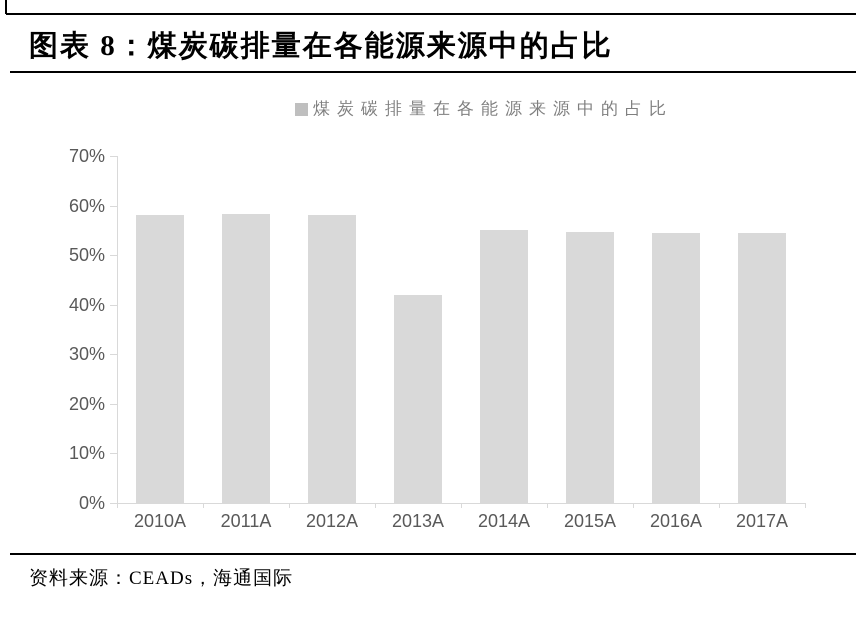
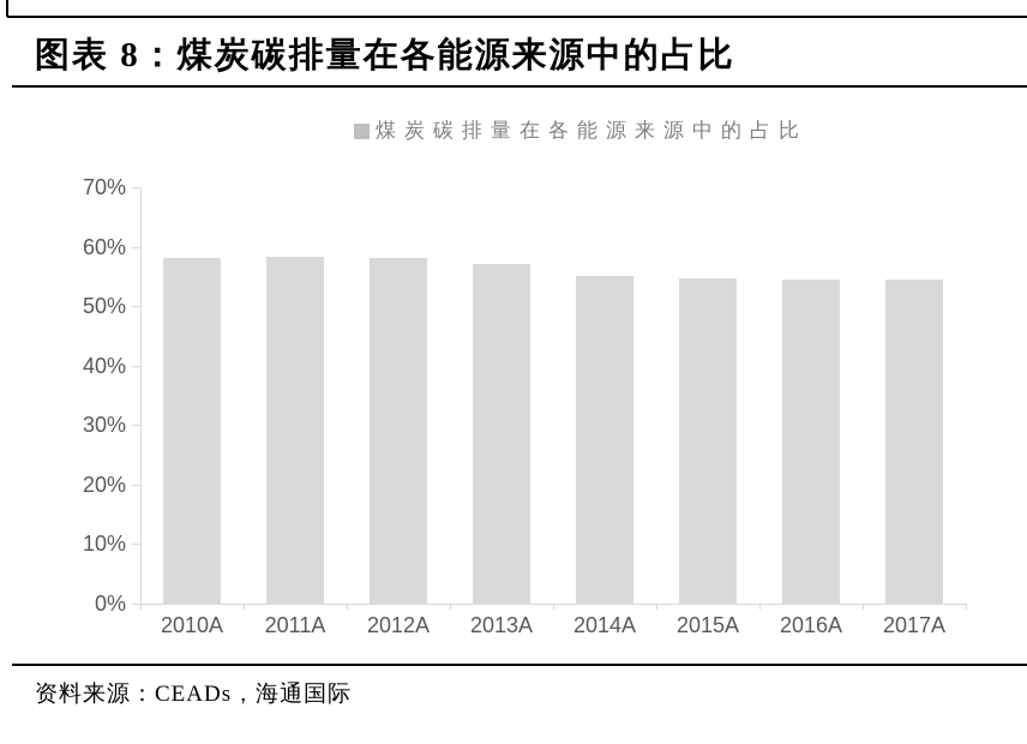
2013A: 42% -> 57%
